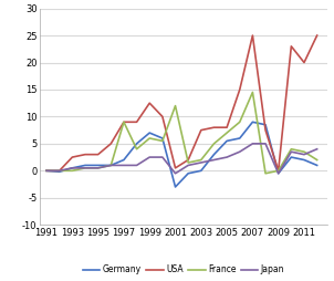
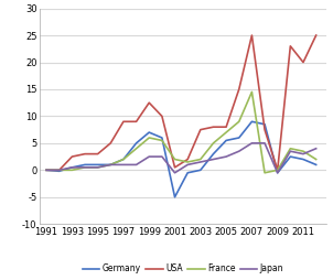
France/1997: 9.0 -> 2.0
Germany/2001: -3.0 -> -5.0
France/2001: 12.0 -> 2.0
